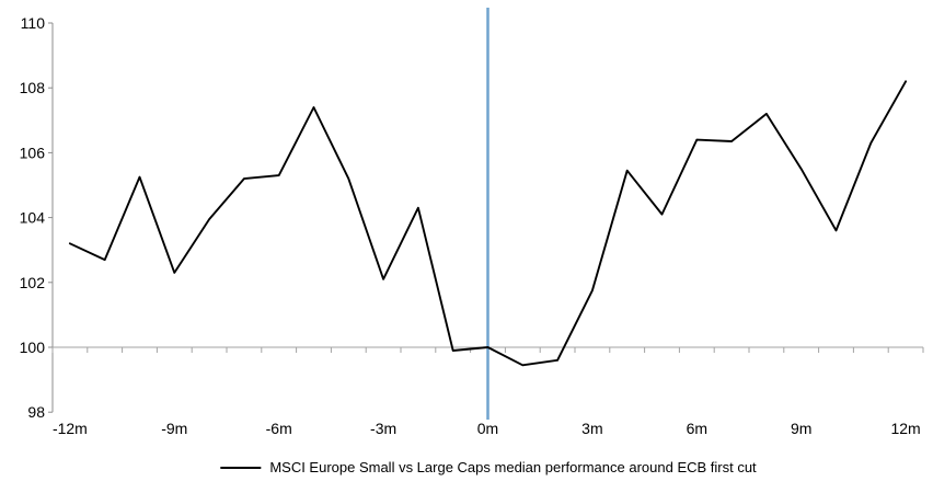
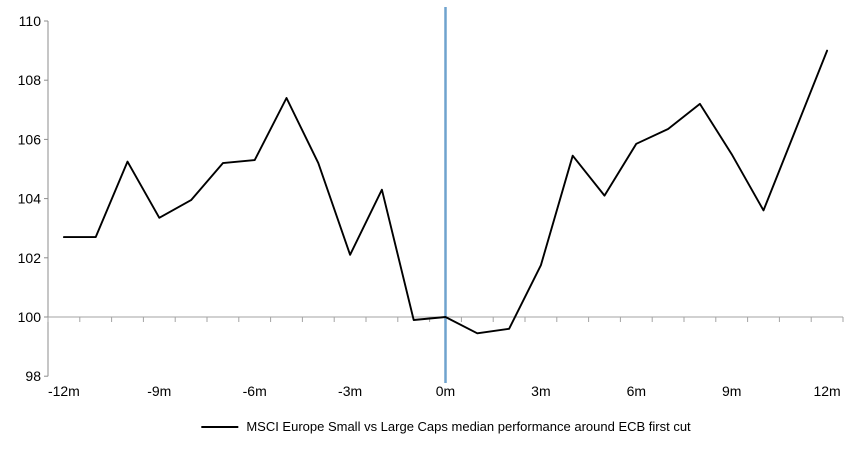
-12m: 103.2 -> 102.7
-9m: 102.3 -> 103.3
6m: 106.4 -> 105.8
12m: 108.2 -> 109.0
